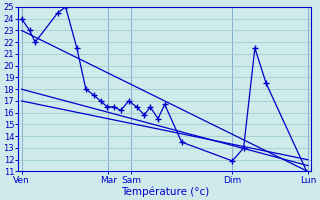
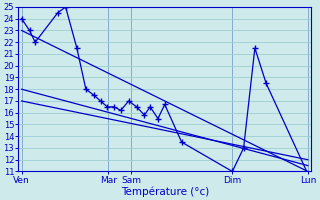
Dim: 11.9 -> 11.0
